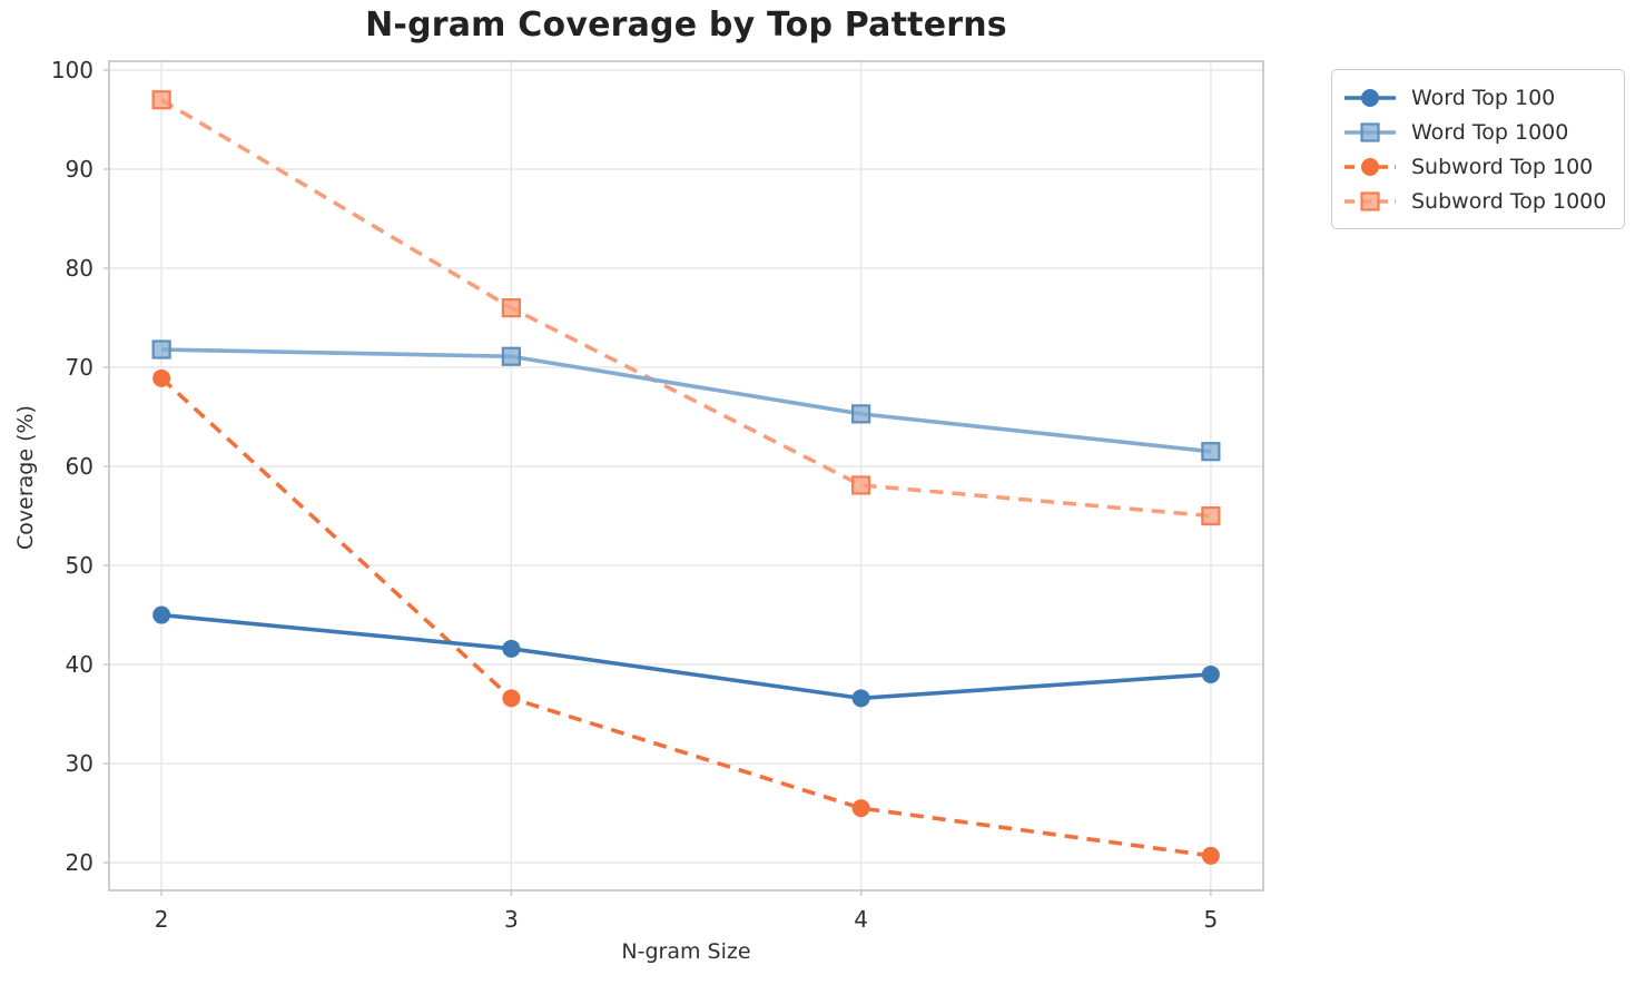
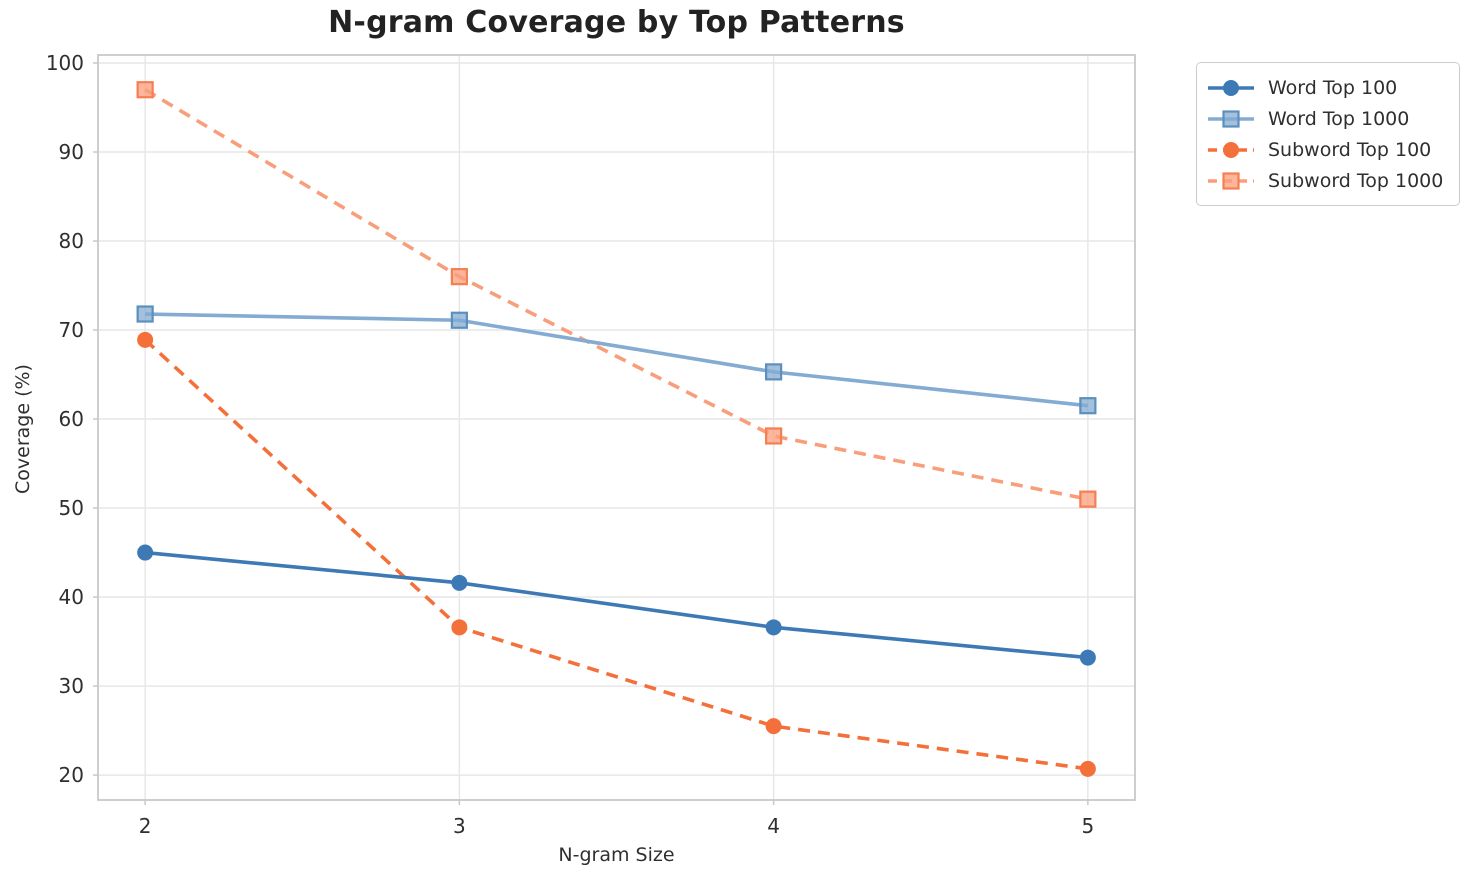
Word Top 100/5: 39 -> 33
Subword Top 1000/5: 55 -> 51
